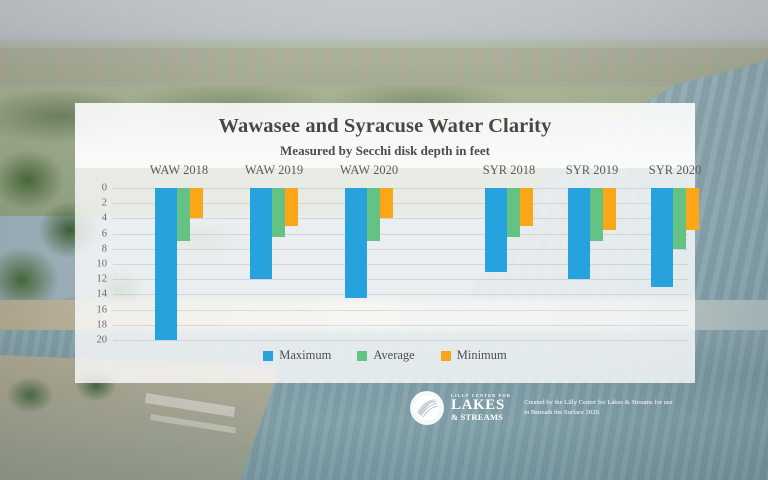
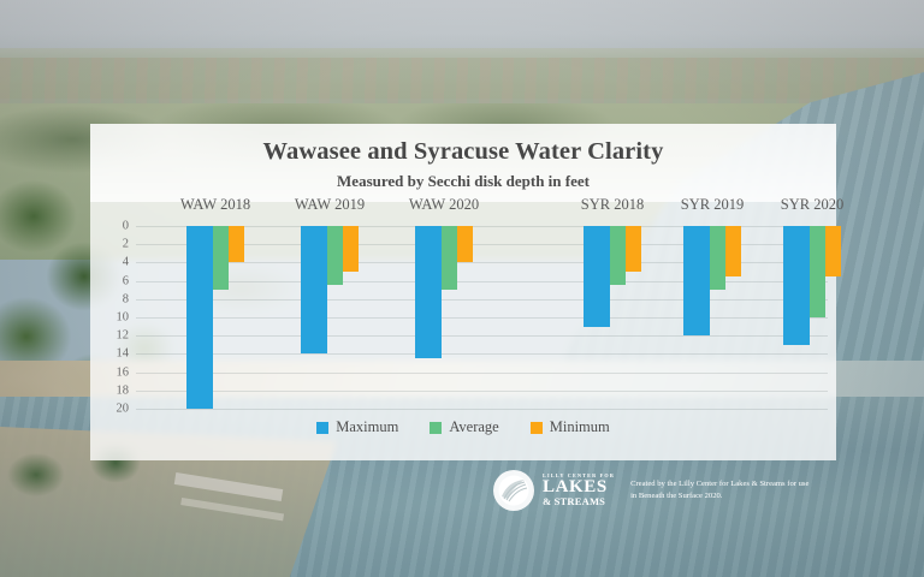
Maximum/WAW 2019: 12 -> 14
Average/SYR 2020: 8 -> 10
